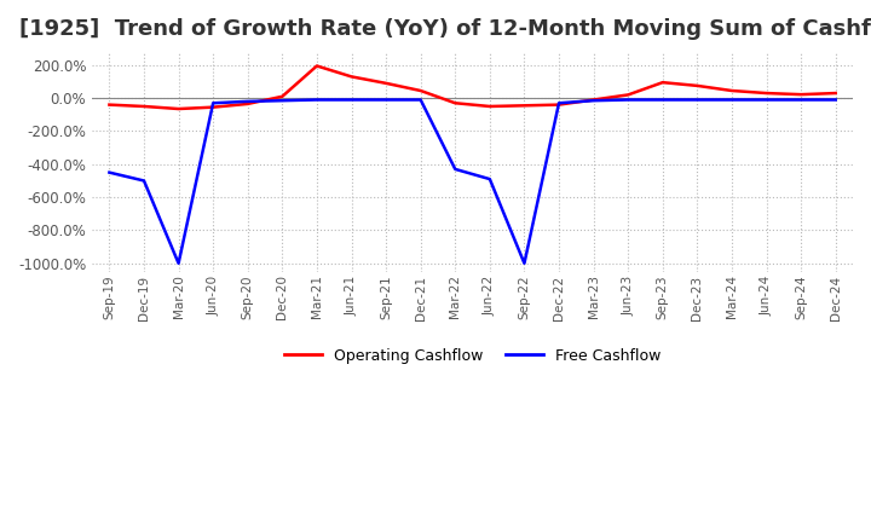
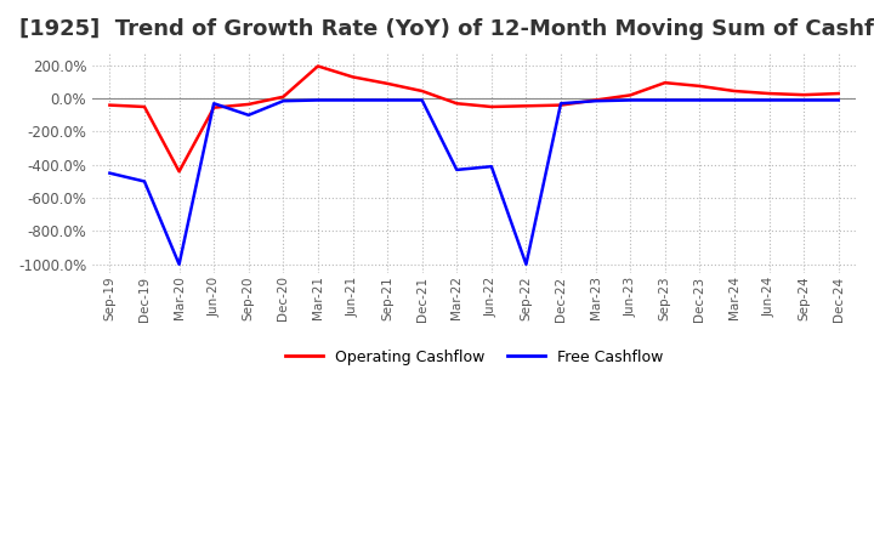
Operating Cashflow/Mar-20: -60% -> -440%
Free Cashflow/Sep-20: -20% -> -100%
Free Cashflow/Jun-22: -490% -> -410%
